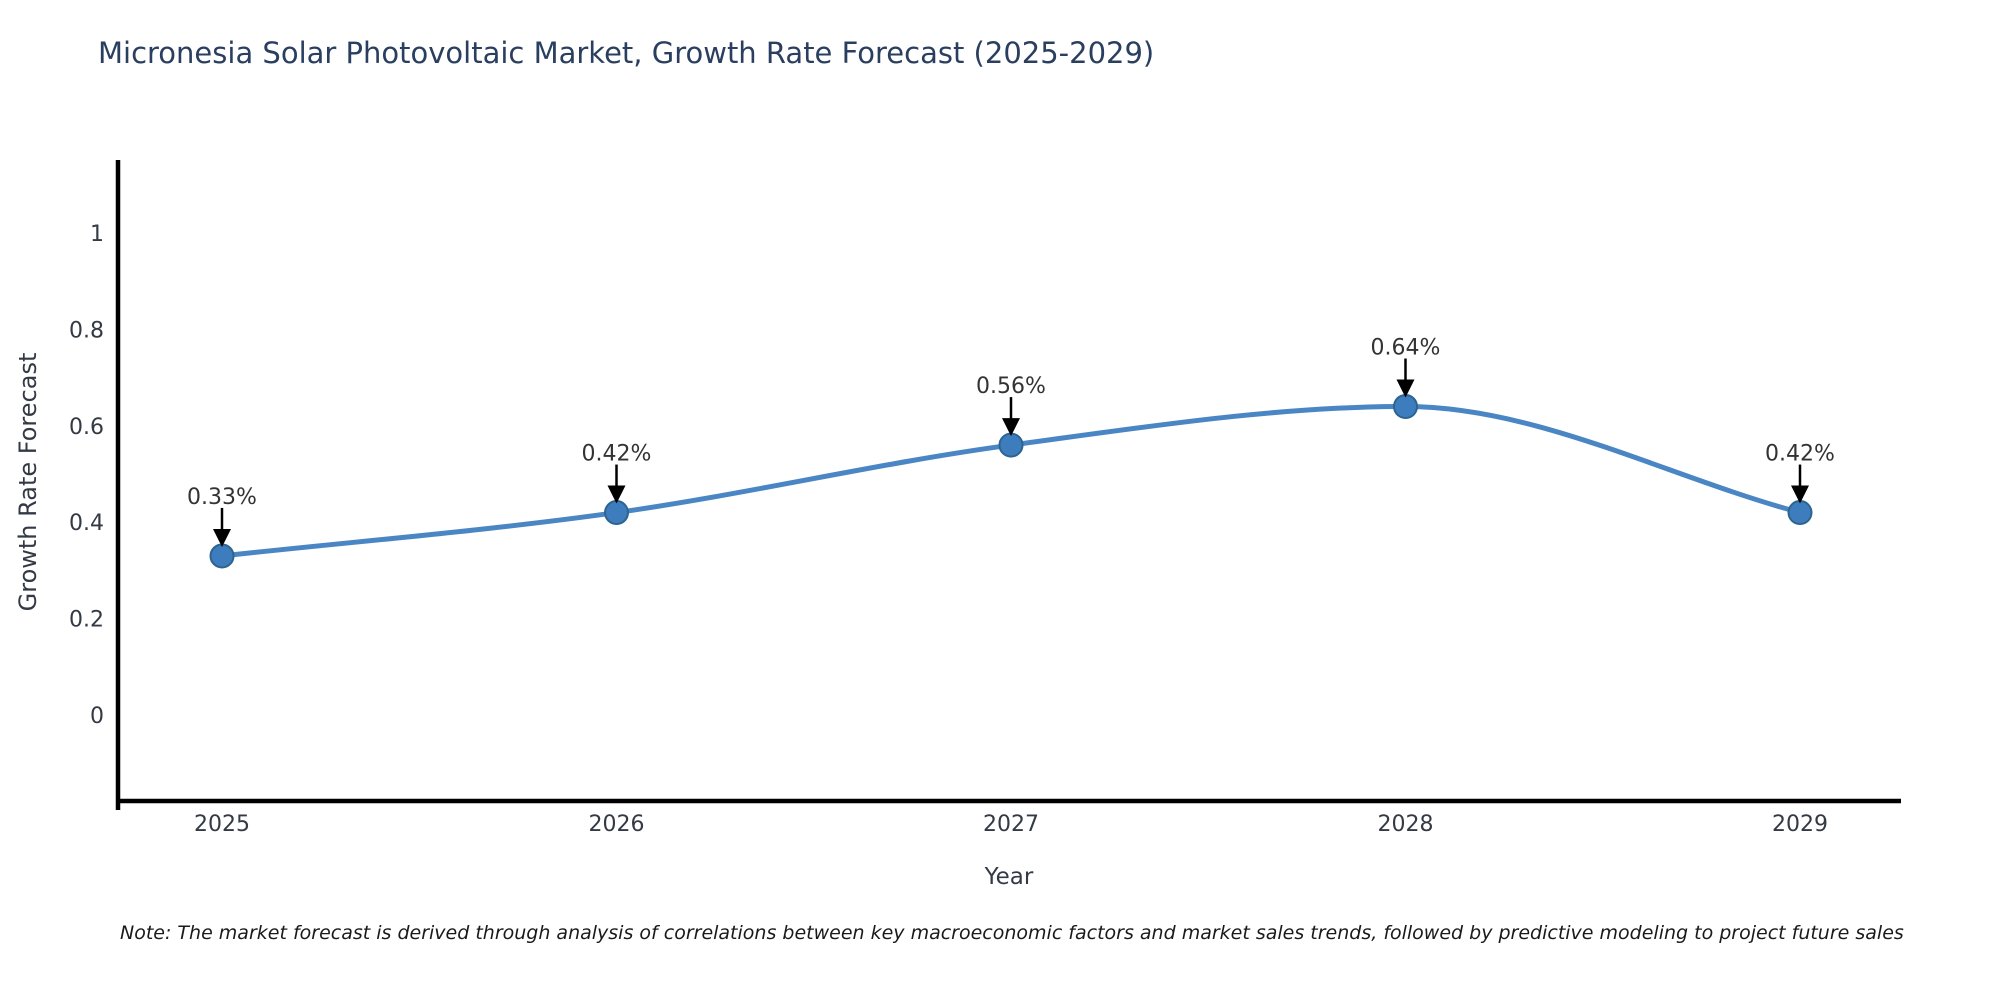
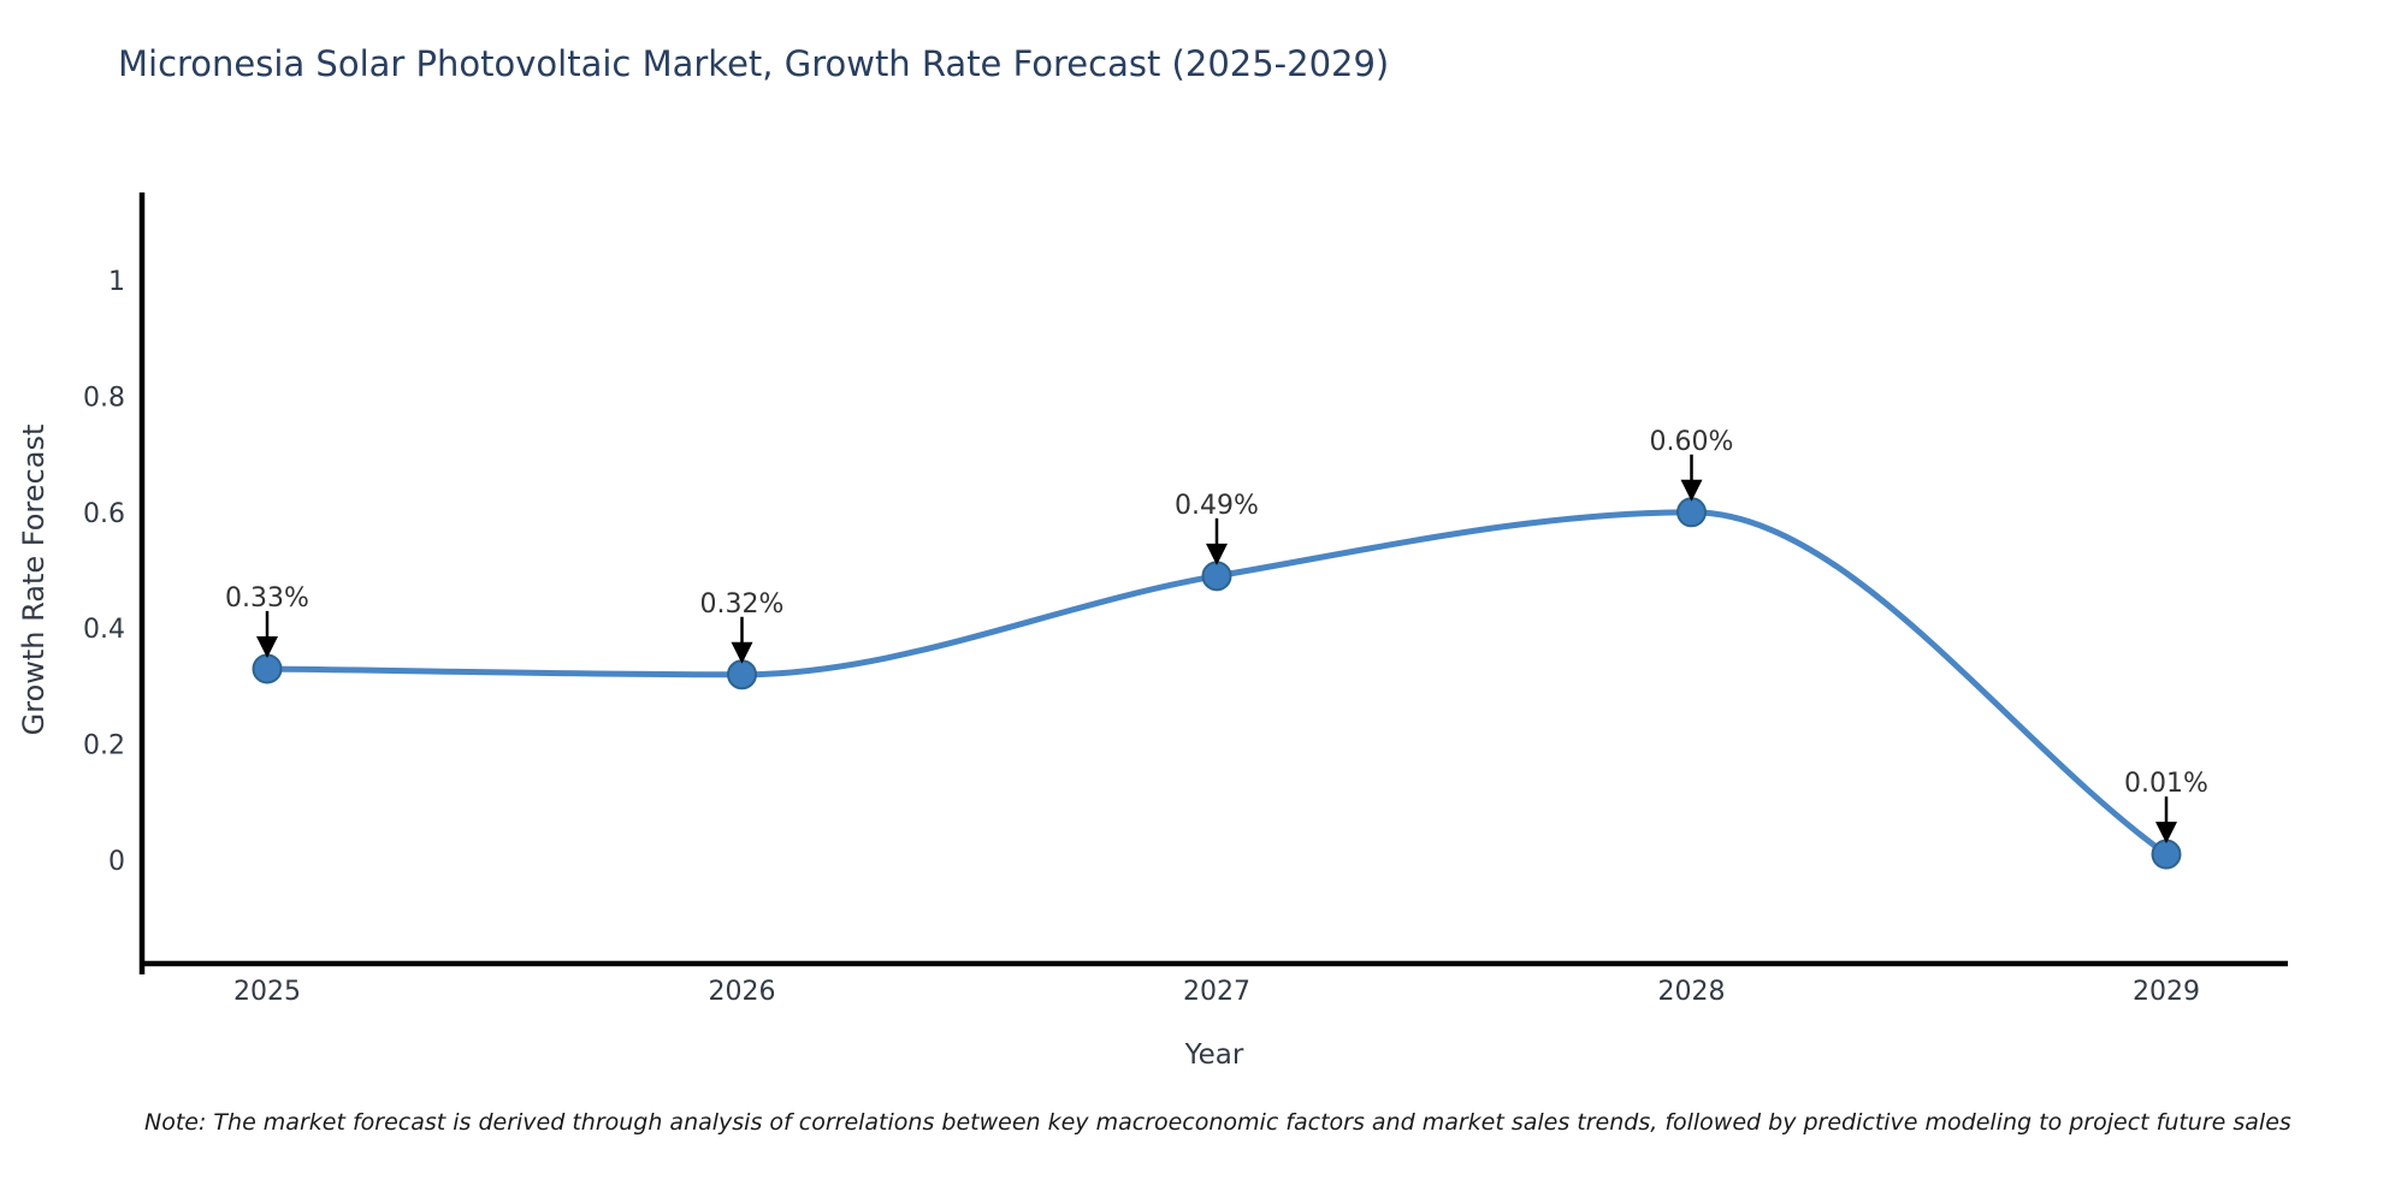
2026: 0.42% -> 0.32%
2027: 0.56% -> 0.49%
2028: 0.64% -> 0.60%
2029: 0.42% -> 0.01%
